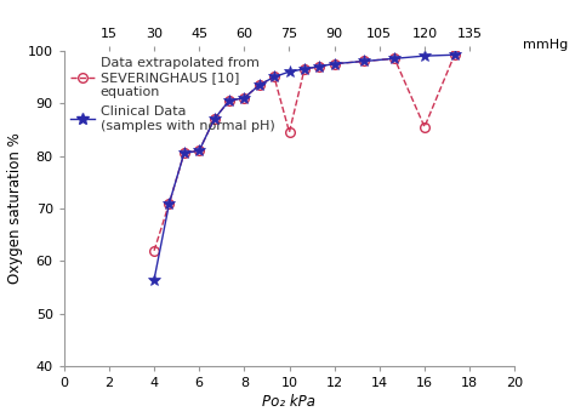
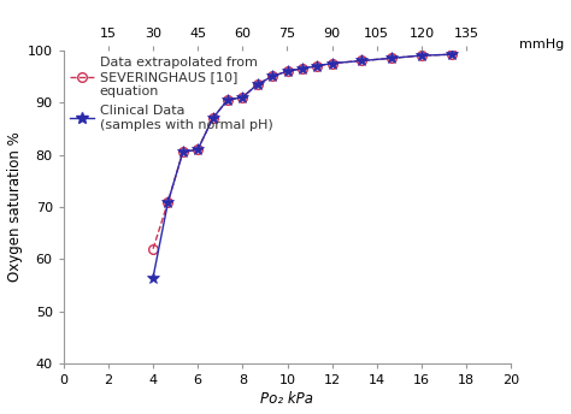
Data extrapolated from SEVERINGHAUS [10] equation/10: 84.5 -> 96.0
Data extrapolated from SEVERINGHAUS [10] equation/16: 85.5 -> 99.0
